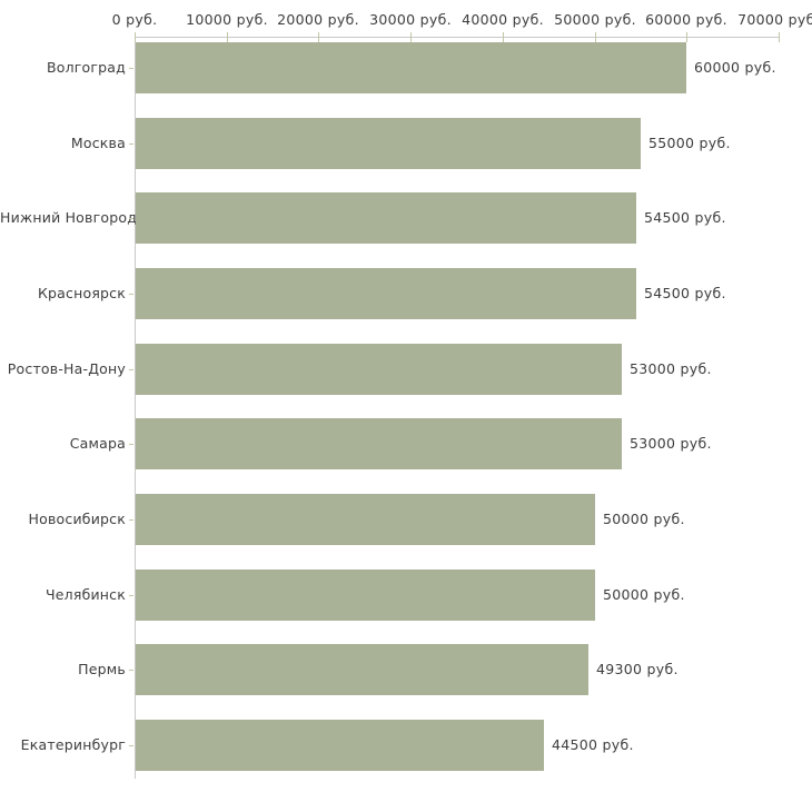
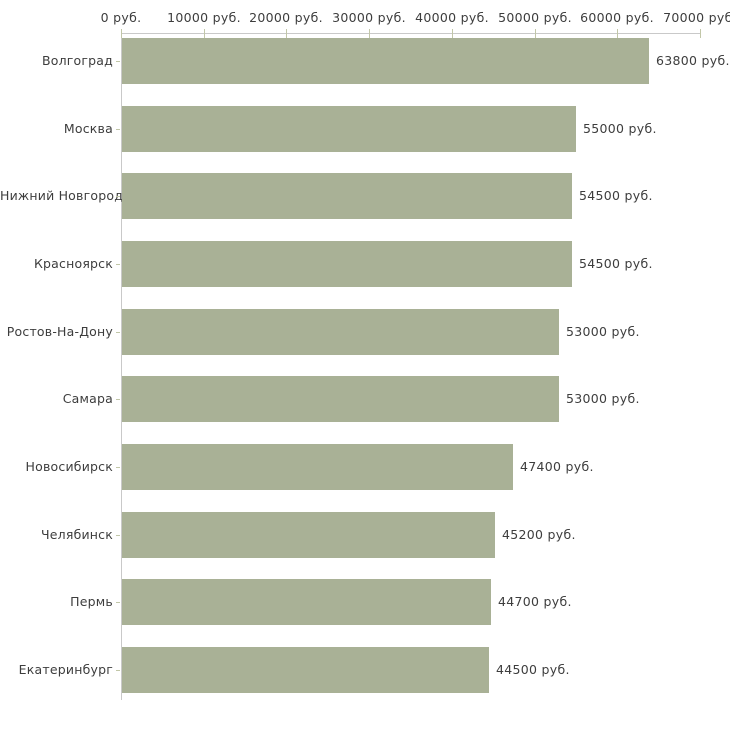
Волгоград: 60000 -> 63800
Новосибирск: 50000 -> 47400
Челябинск: 50000 -> 45200
Пермь: 49300 -> 44700
